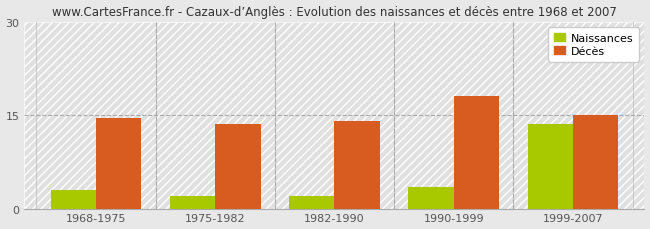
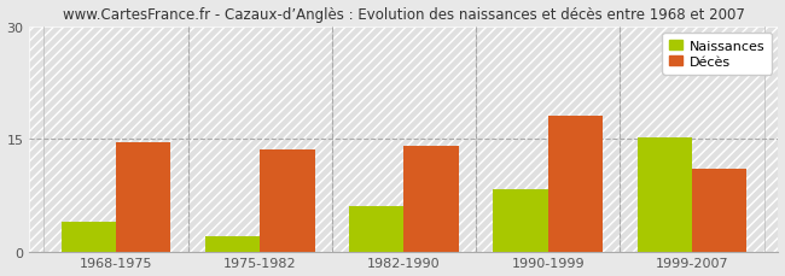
Naissances/1968-1975: 3.0 -> 4.0
Naissances/1982-1990: 2.0 -> 6.0
Naissances/1990-1999: 3.5 -> 8.2
Naissances/1999-2007: 13.5 -> 15.2
Décès/1999-2007: 15.0 -> 11.0
